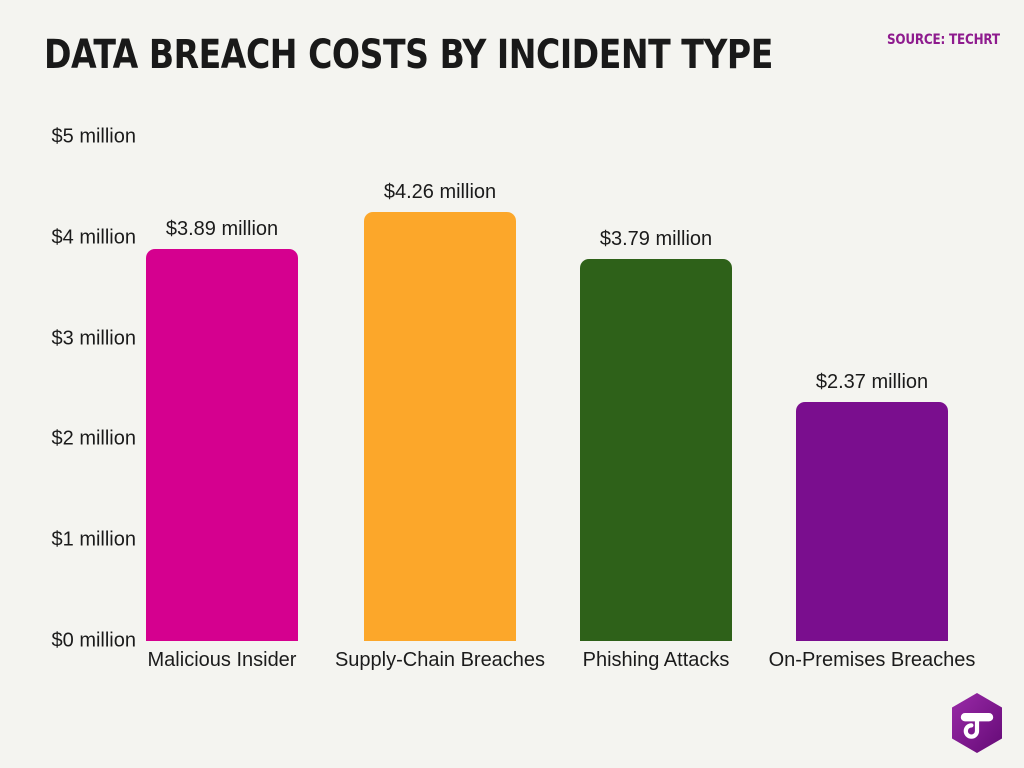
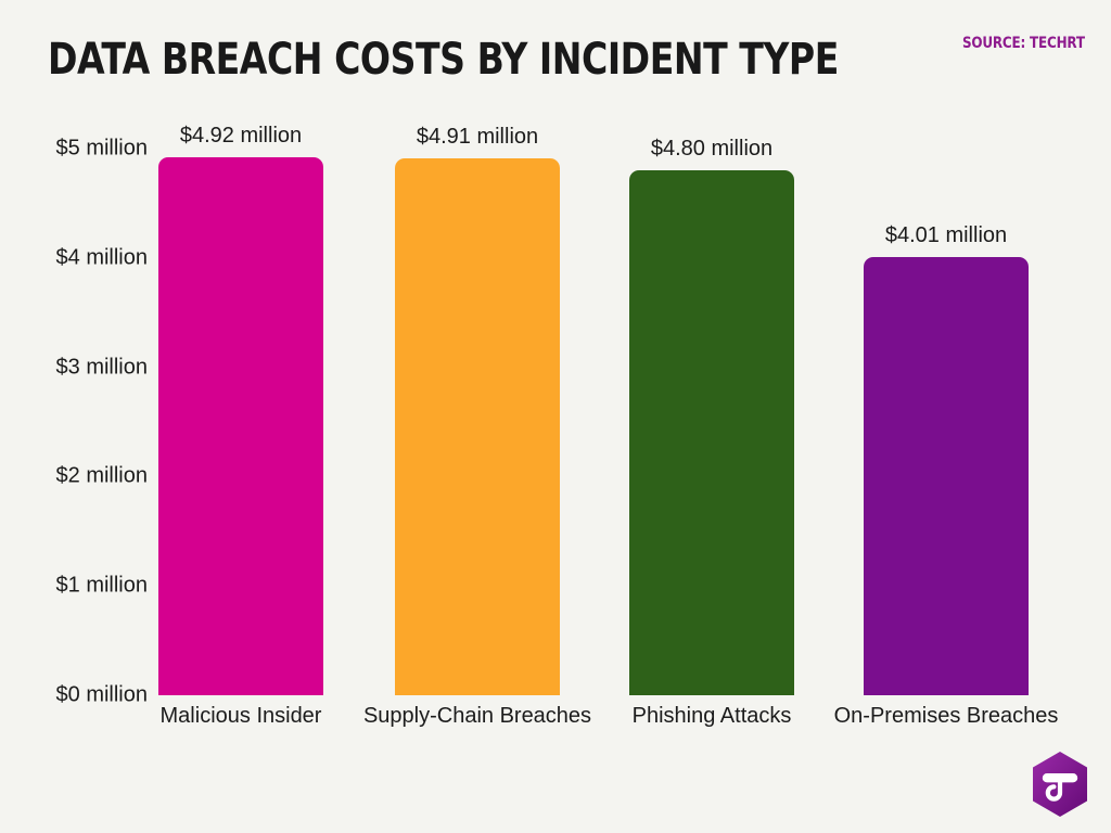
Malicious Insider: $3.89 -> $4.92
Supply-Chain Breaches: $4.26 -> $4.91
Phishing Attacks: $3.79 -> $4.80
On-Premises Breaches: $2.37 -> $4.01
